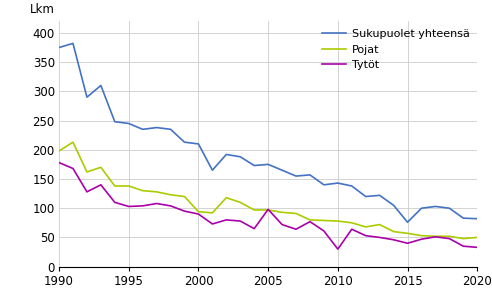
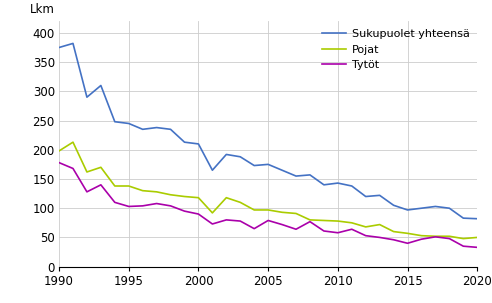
Pojat/2000: 94 -> 118
Tytöt/2005: 98 -> 79
Tytöt/2010: 30 -> 58
Sukupuolet yhteensä/2015: 76 -> 97
